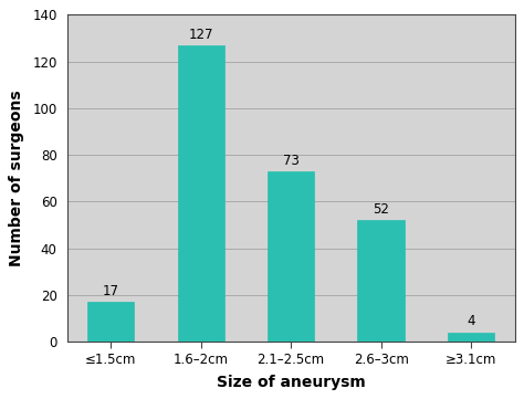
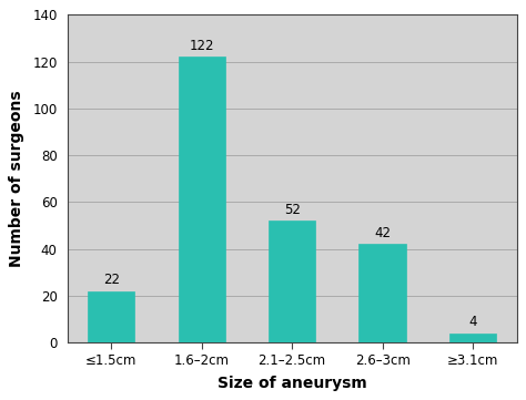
≤1.5cm: 17 -> 22
1.6–2cm: 127 -> 122
2.1–2.5cm: 73 -> 52
2.6–3cm: 52 -> 42
